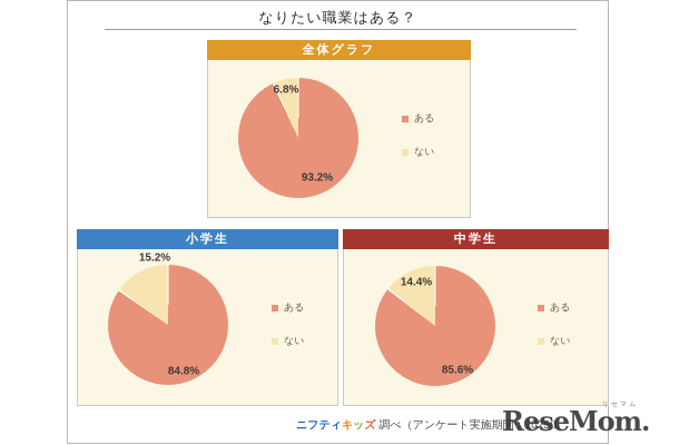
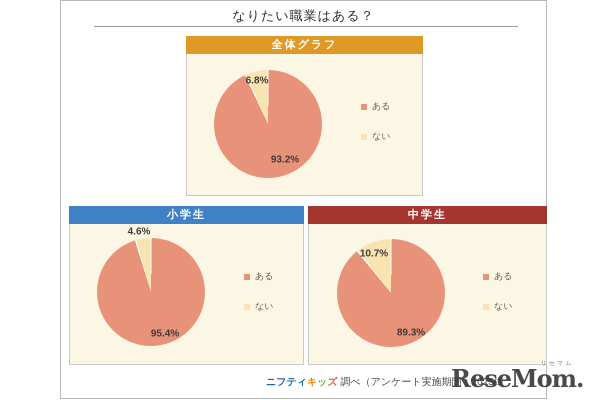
小学生/ある: 84.8% -> 95.4%
小学生/ない: 15.2% -> 4.6%
中学生/ある: 85.6% -> 89.3%
中学生/ない: 14.4% -> 10.7%
